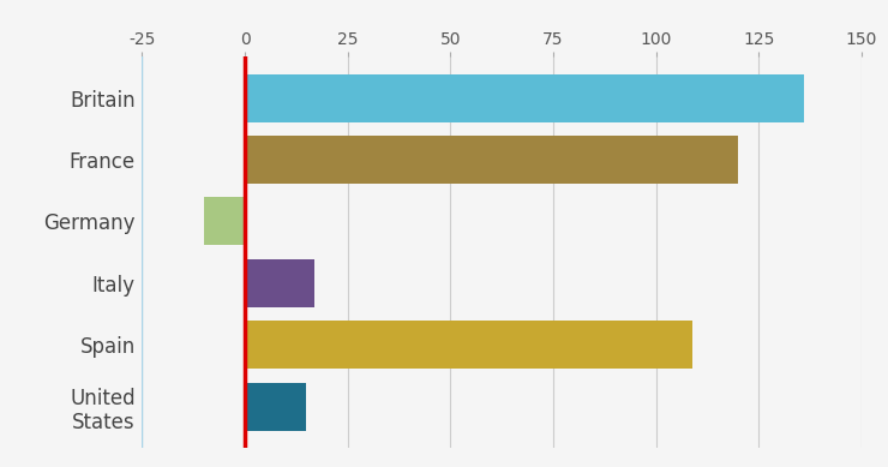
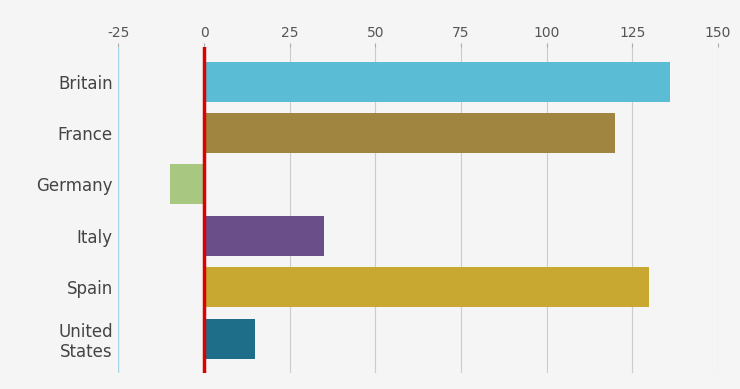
Italy: 17 -> 35
Spain: 109 -> 130
